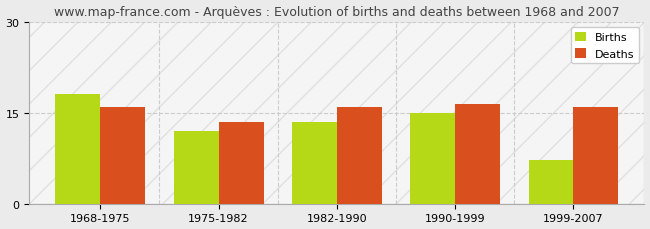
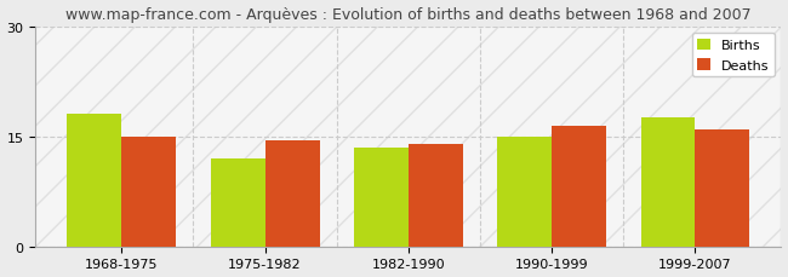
Deaths/1968-1975: 16.0 -> 15.0
Deaths/1975-1982: 13.4 -> 14.5
Deaths/1982-1990: 16.0 -> 14.0
Births/1999-2007: 7.2 -> 17.5
